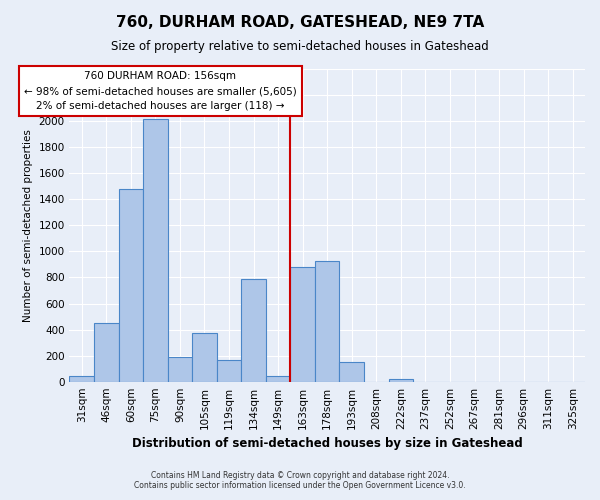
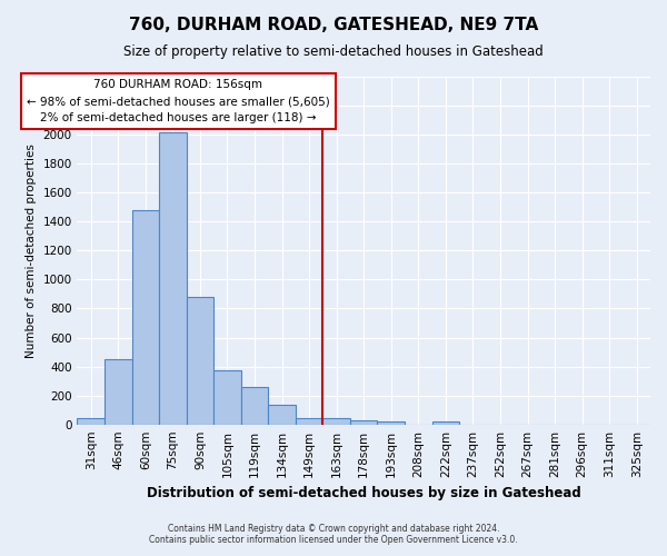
90sqm: 190 -> 880
119sqm: 170 -> 260
134sqm: 790 -> 140
163sqm: 880 -> 40
178sqm: 930 -> 30
193sqm: 150 -> 20
